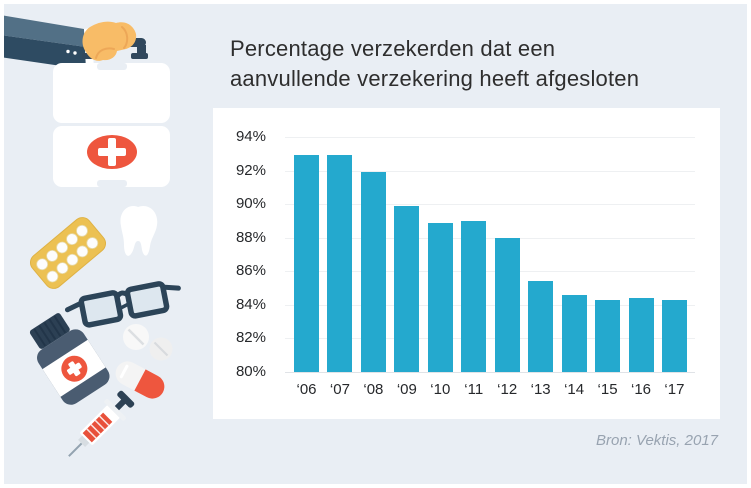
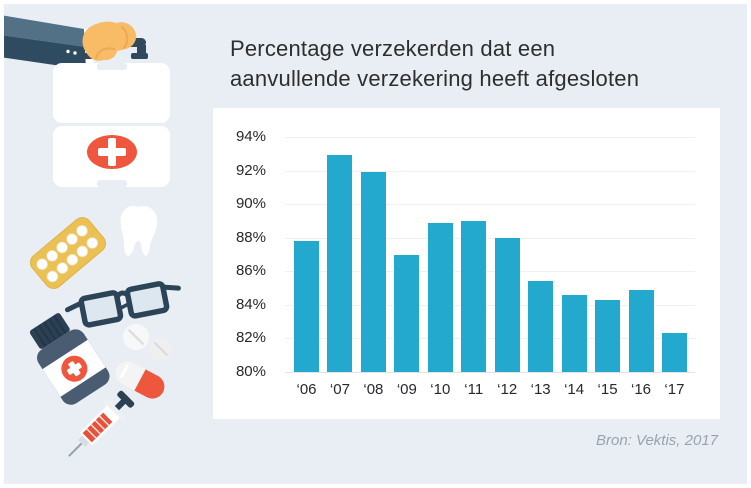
‘06: 92.9% -> 87.8%
‘09: 89.9% -> 87.0%
‘16: 84.4% -> 84.9%
‘17: 84.3% -> 82.3%
